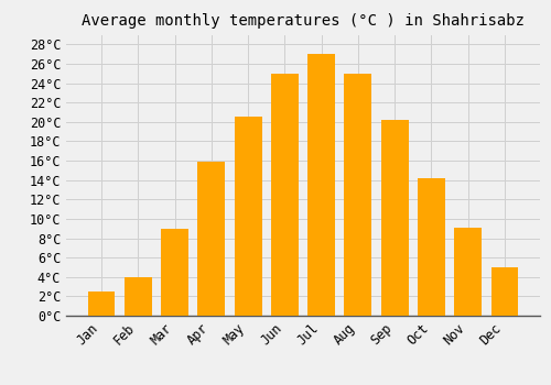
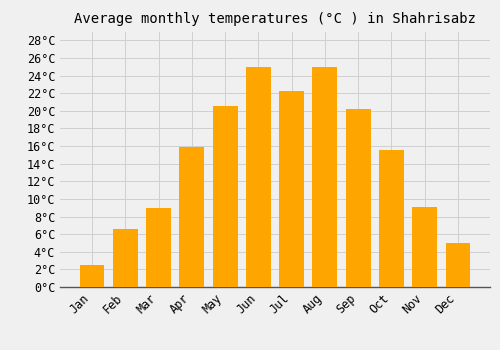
Feb: 4.0°C -> 6.6°C
Jul: 27.0°C -> 22.2°C
Oct: 14.2°C -> 15.6°C
